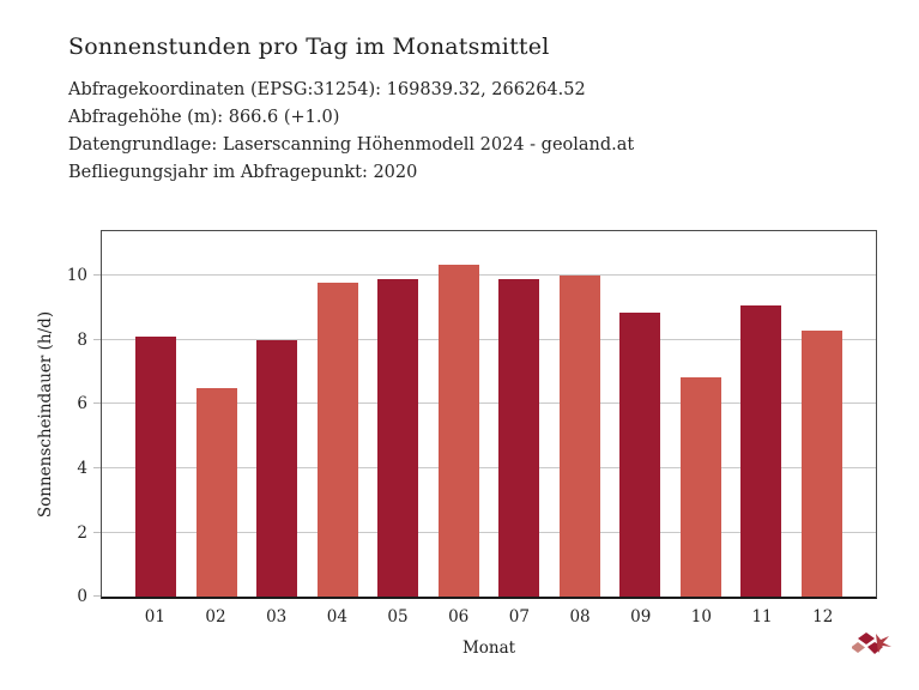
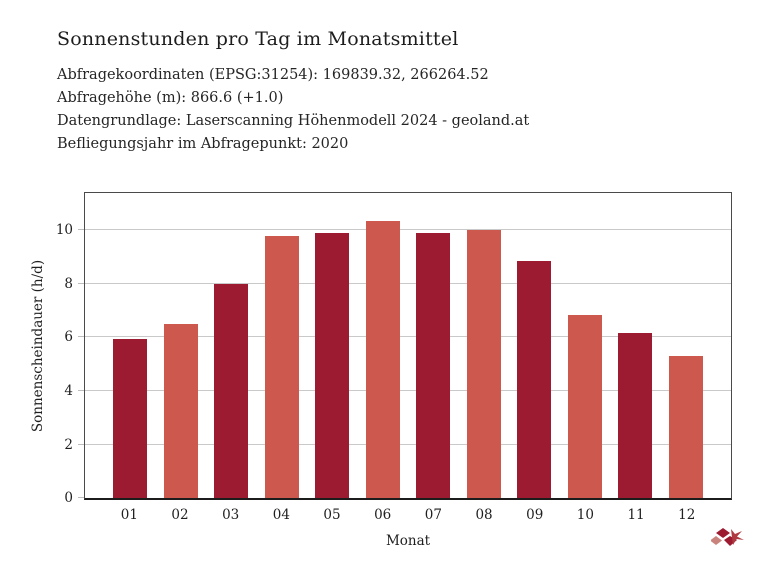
01: 8.1 -> 6.0
11: 9.1 -> 6.2
12: 8.3 -> 5.3
